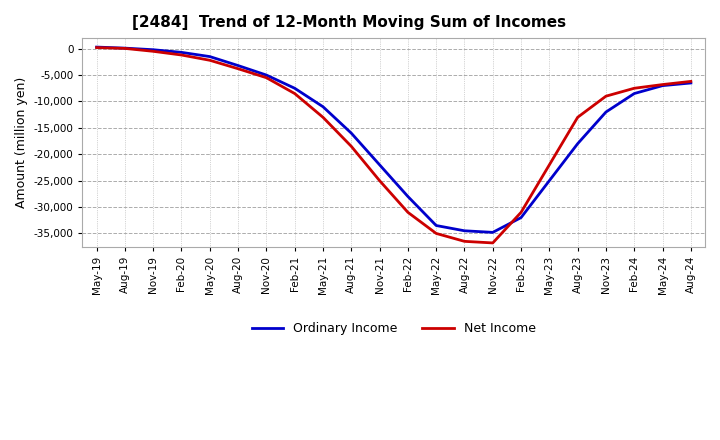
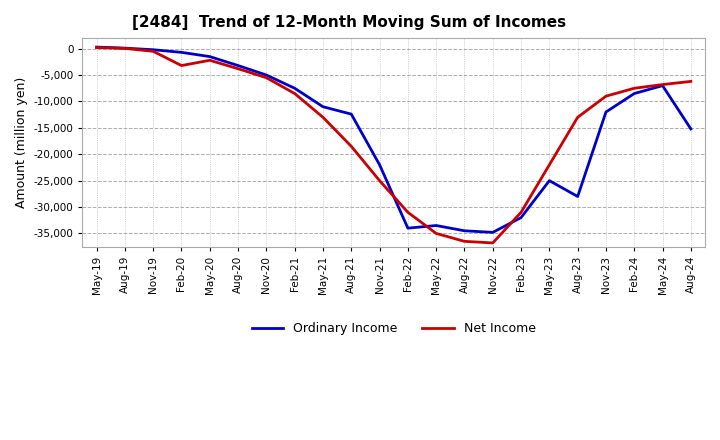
Net Income/Feb-20: -1,200 -> -3,200
Ordinary Income/Aug-21: -16,000 -> -12,400
Ordinary Income/Feb-22: -28,000 -> -34,000
Ordinary Income/Aug-23: -18,000 -> -28,000
Ordinary Income/Aug-24: -6,500 -> -15,200
